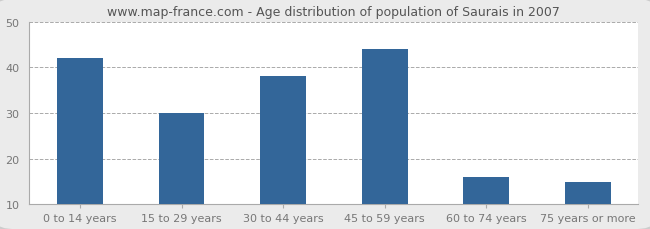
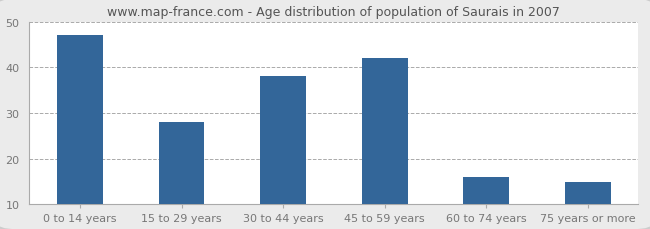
0 to 14 years: 42 -> 47
15 to 29 years: 30 -> 28
45 to 59 years: 44 -> 42
